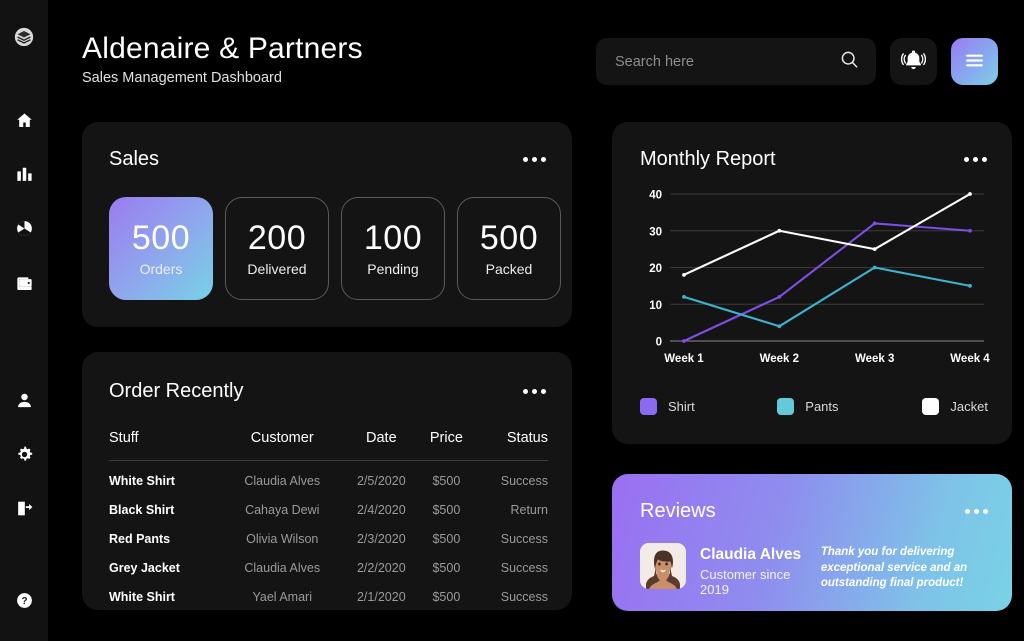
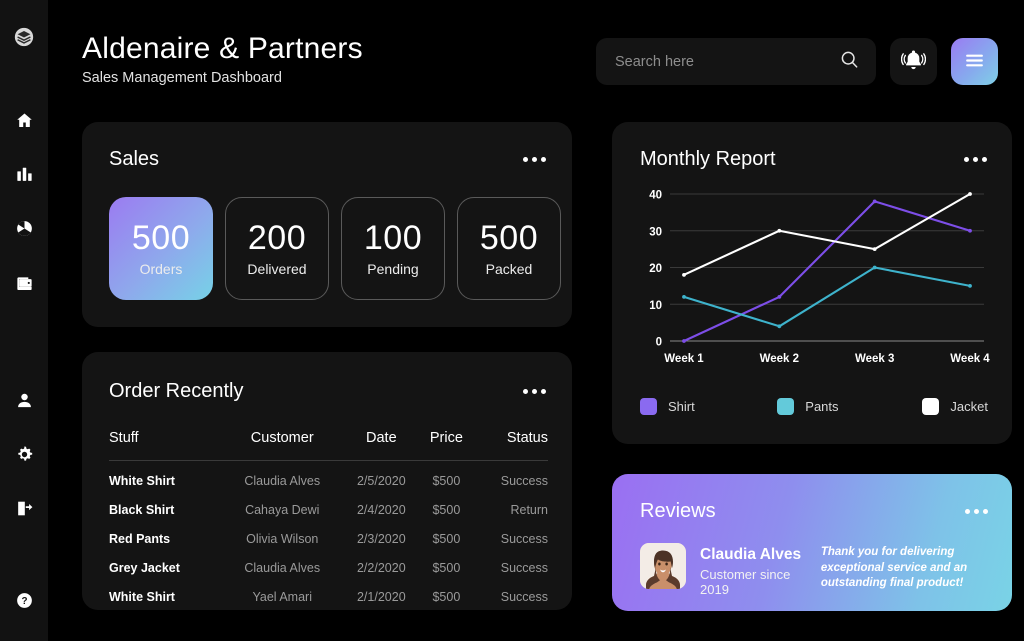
Shirt/Week 3: 32 -> 38
